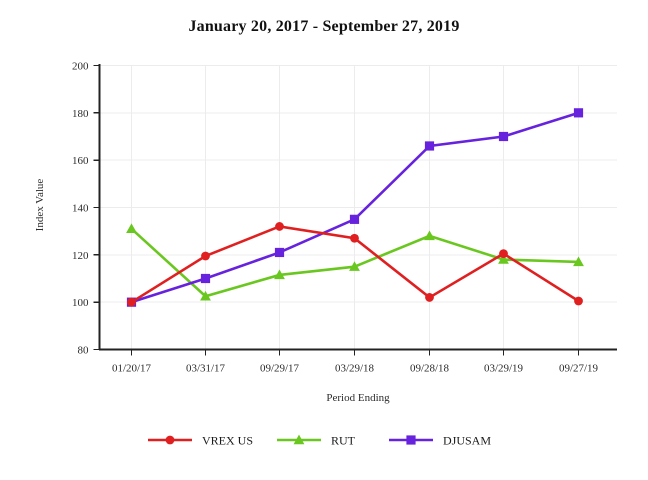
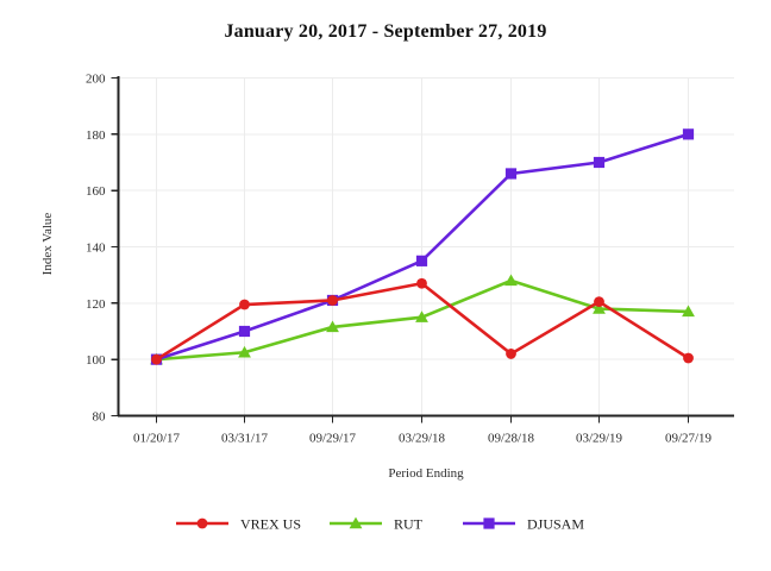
RUT/01/20/17: 131 -> 100
VREX US/09/29/17: 132 -> 121
